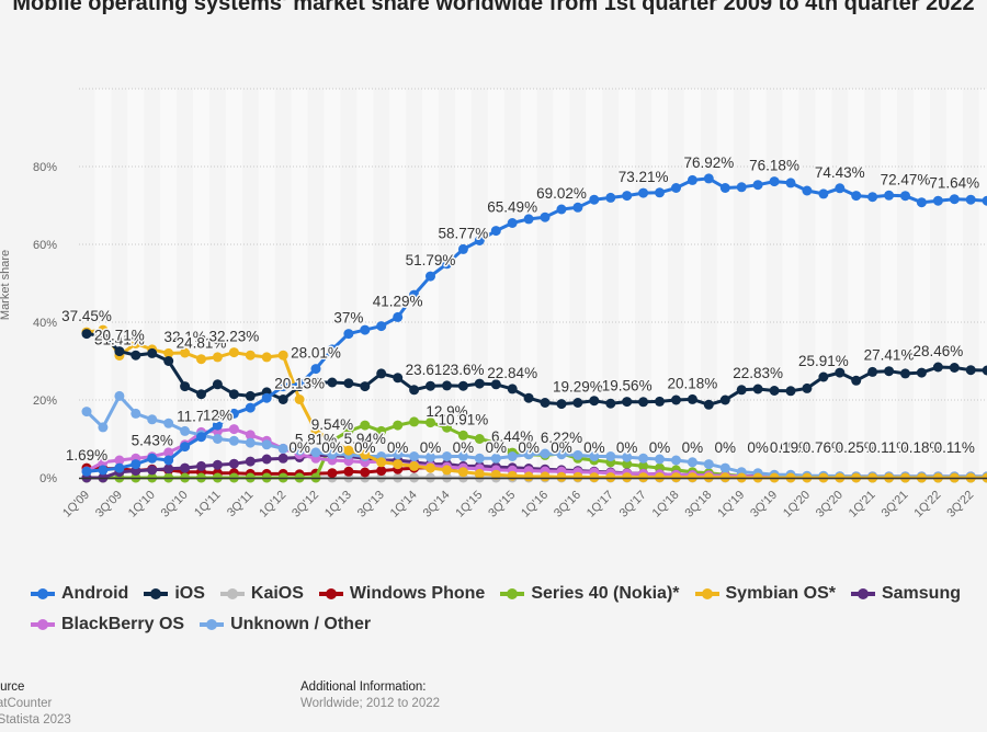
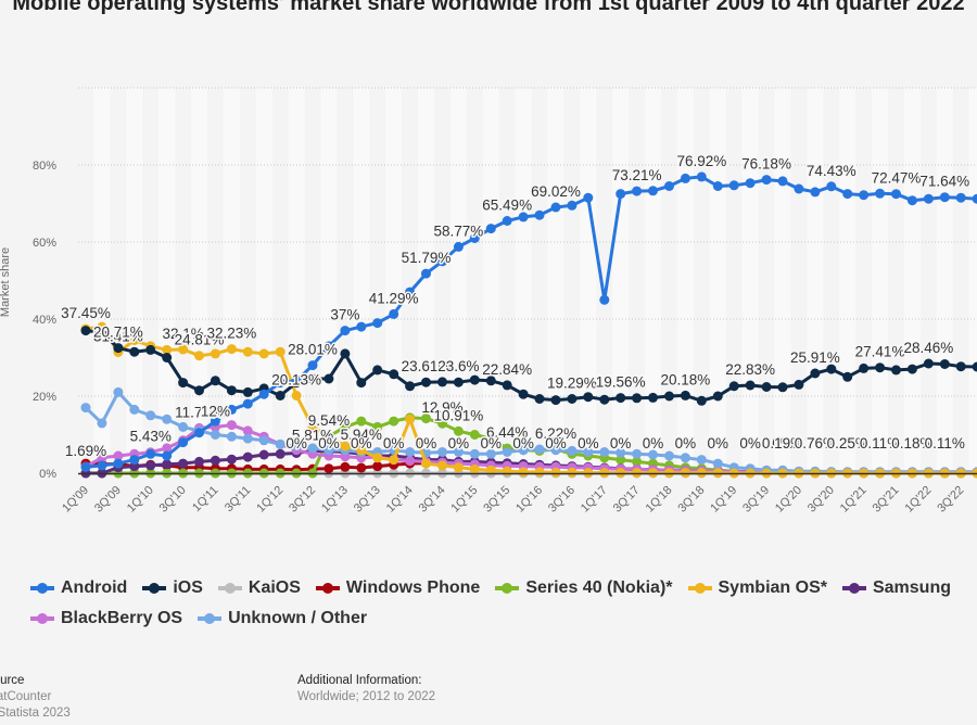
iOS/1Q'13: 24% -> 31%
Symbian OS*/1Q'14: 3% -> 14%
Android/1Q'17: 72% -> 45%
